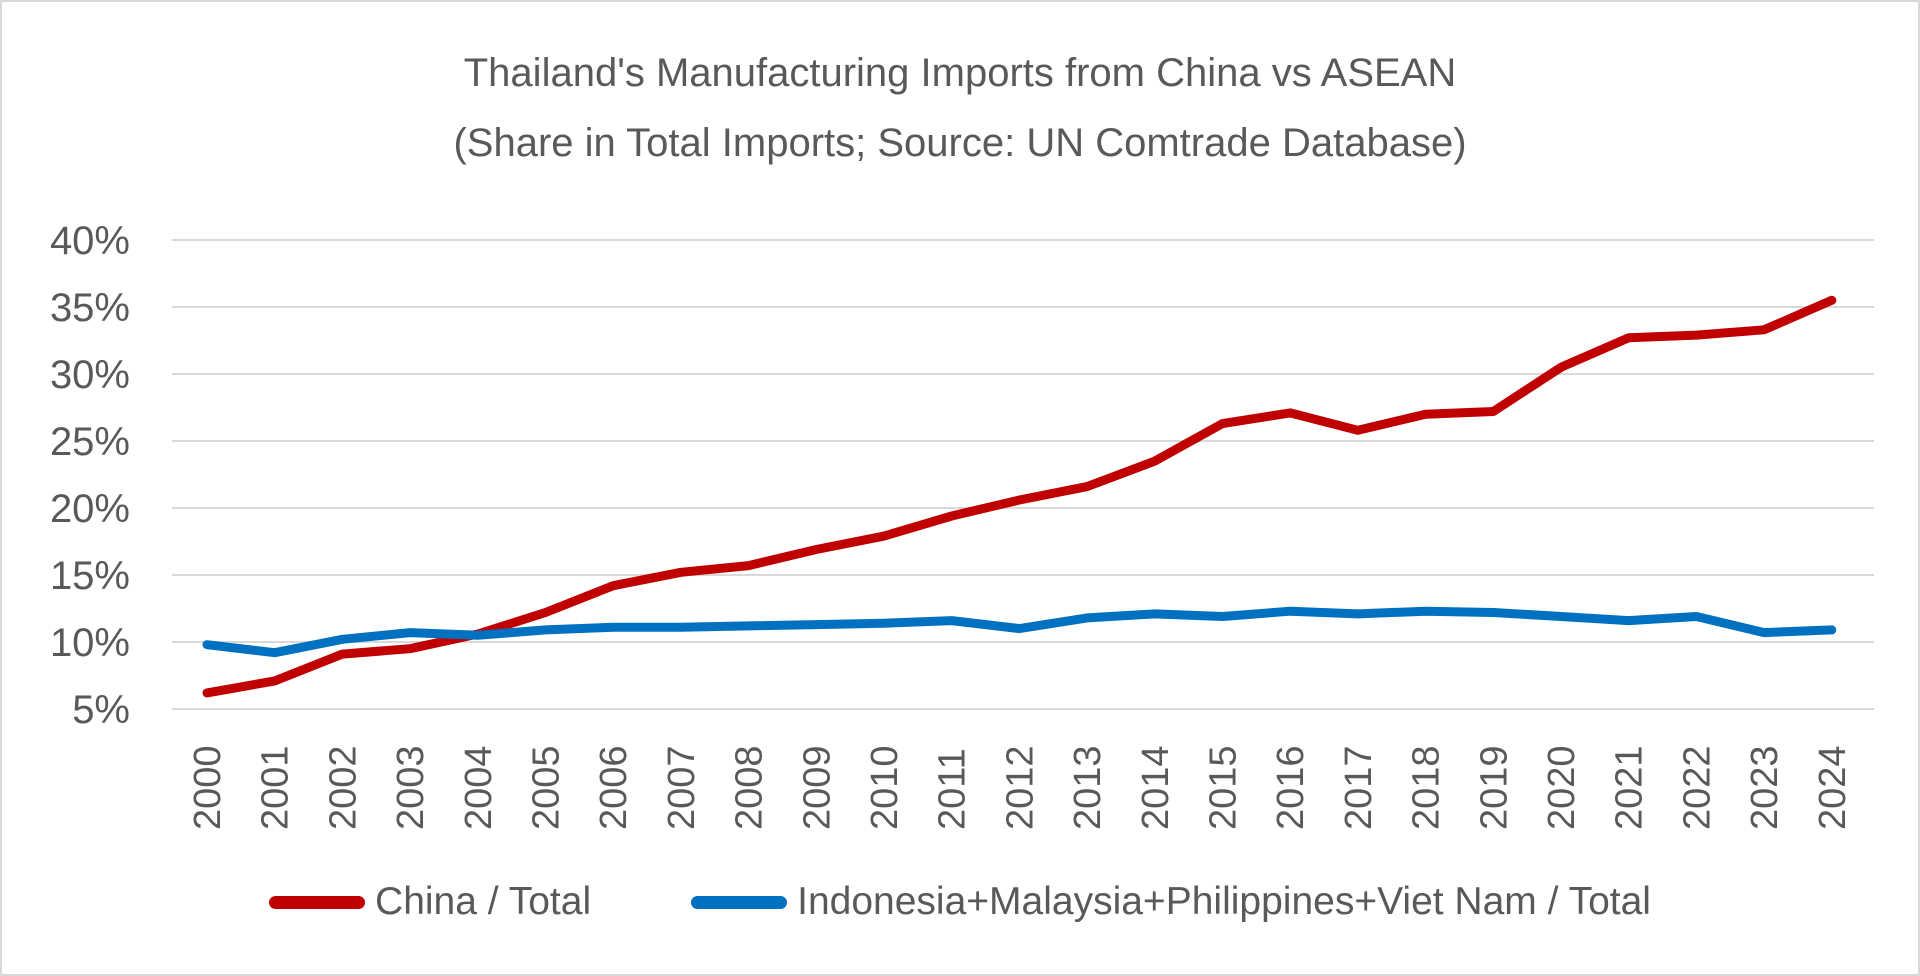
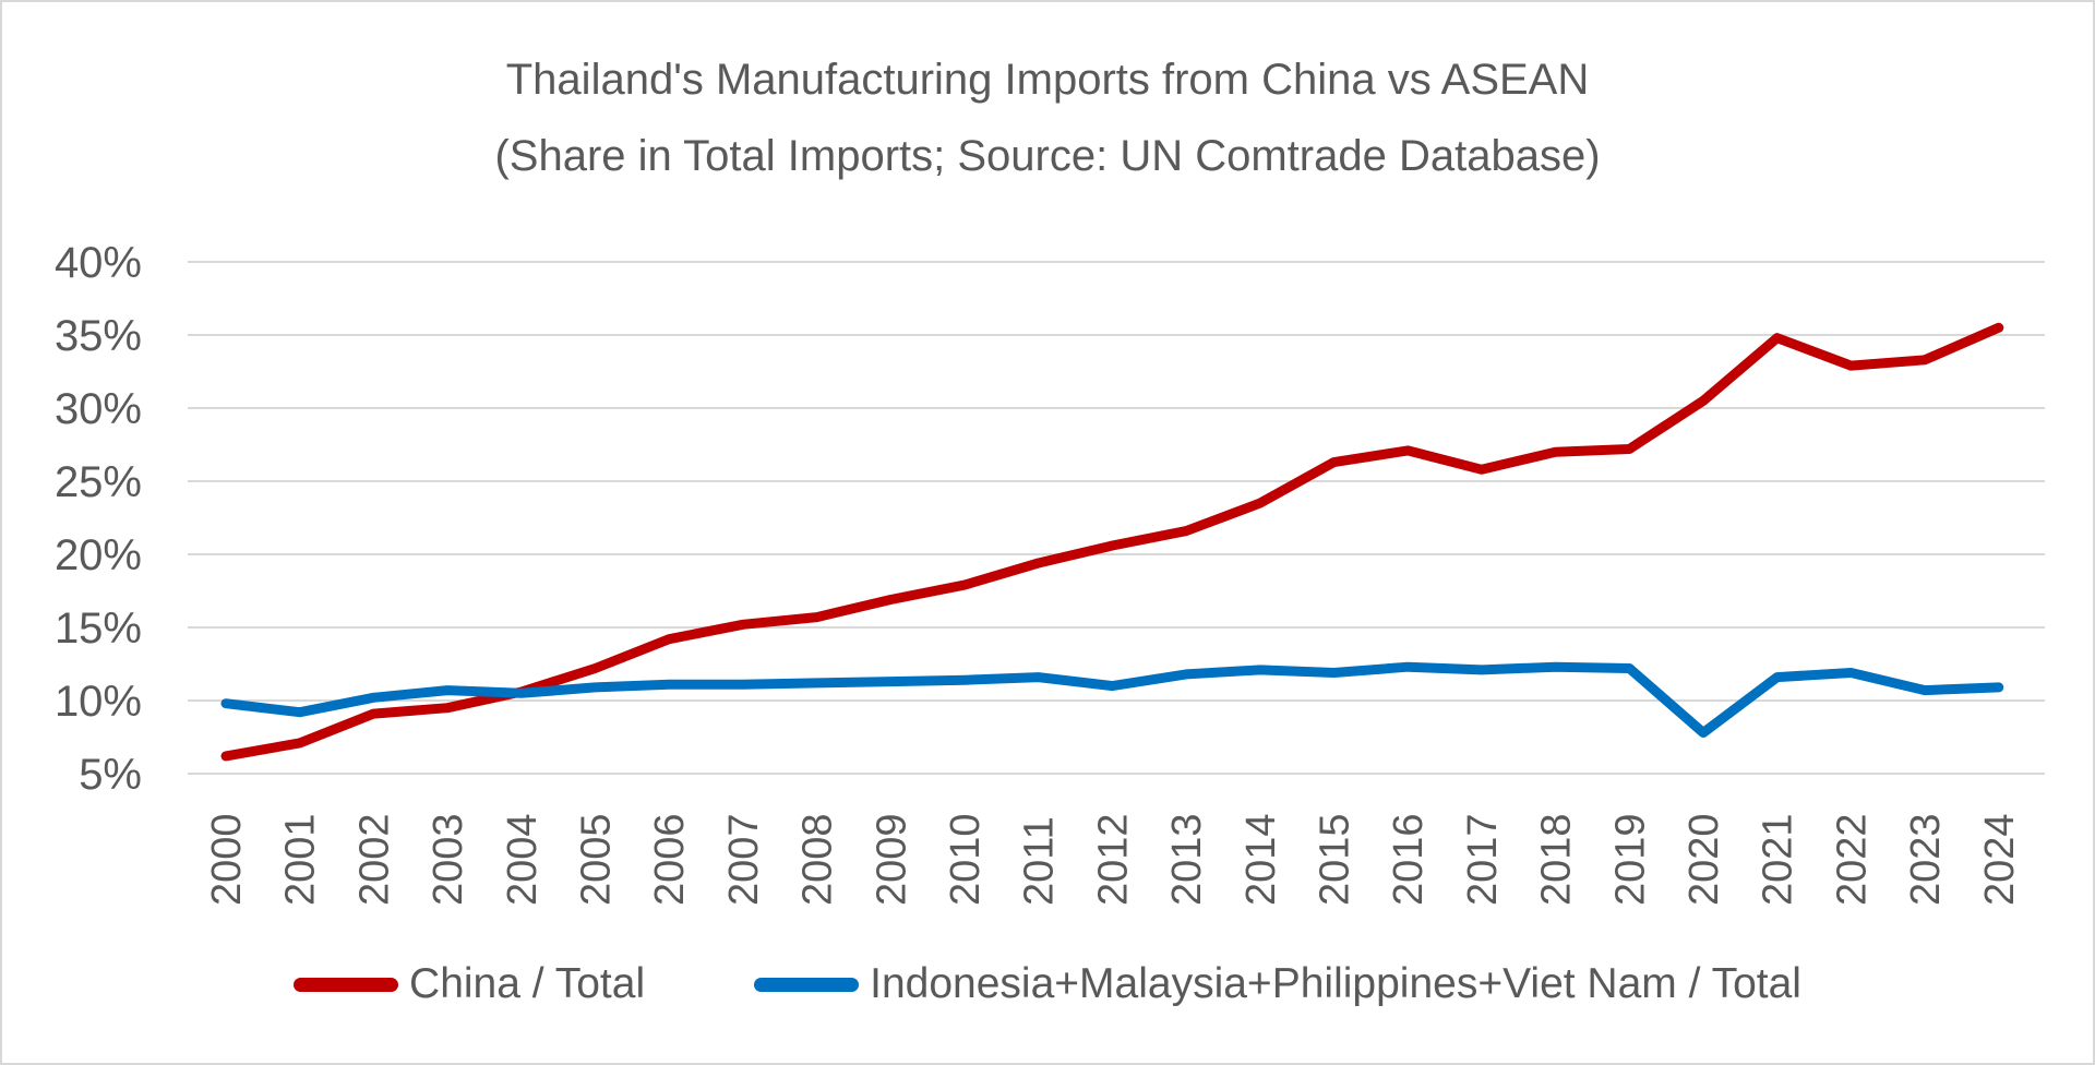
Indonesia+Malaysia+Philippines+Viet Nam / Total/2020: 11.9% -> 7.8%
China / Total/2021: 32.7% -> 34.8%
